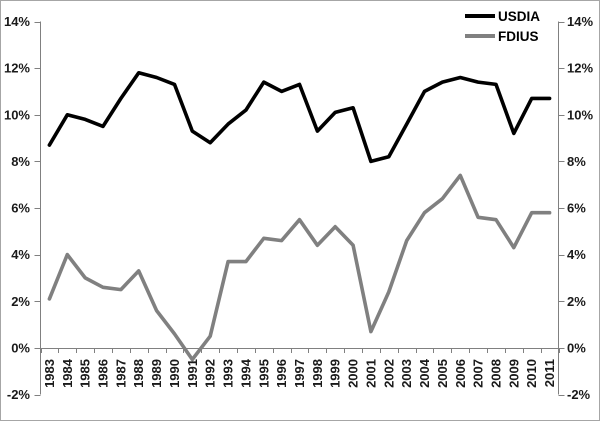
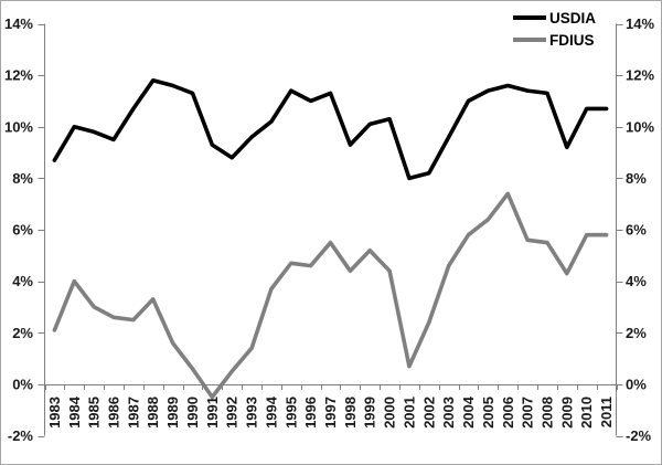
FDIUS/1993: 3.7% -> 1.4%
